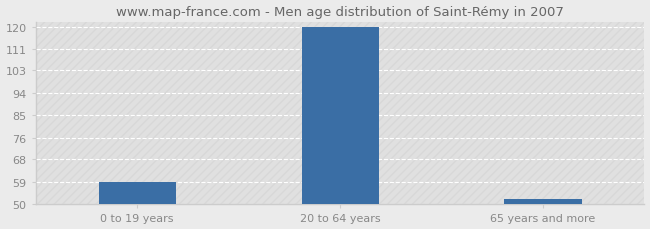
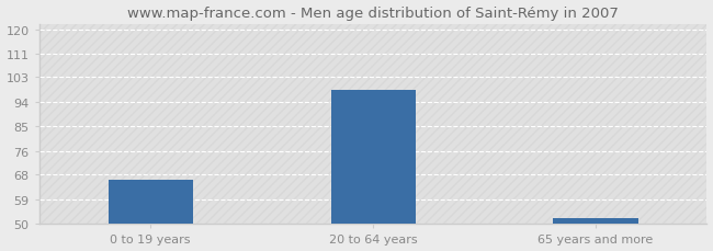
0 to 19 years: 59 -> 66
20 to 64 years: 120 -> 98
